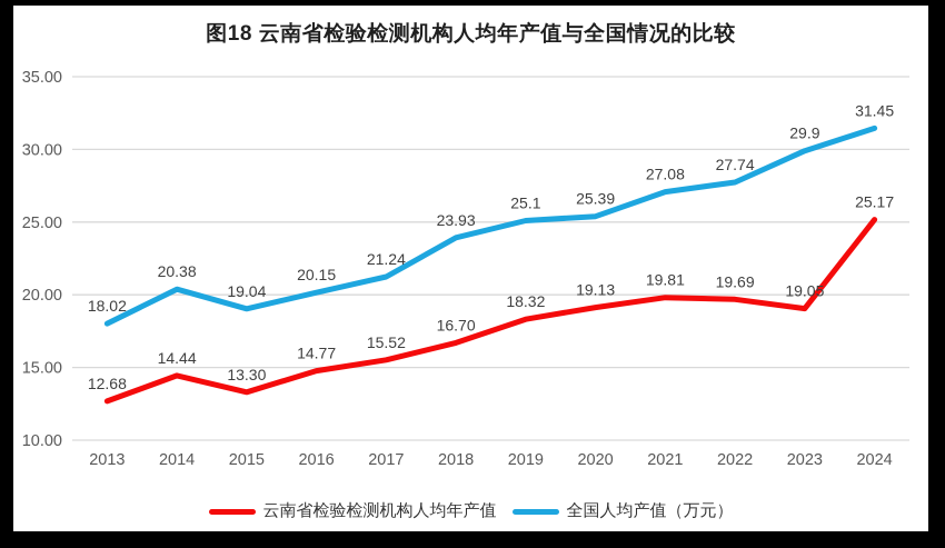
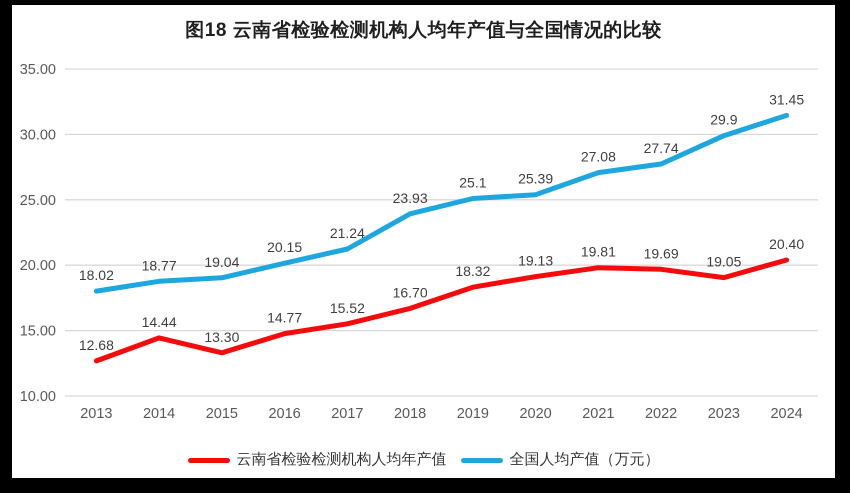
全国人均产值（万元）/2014: 20.38 -> 18.77
云南省检验检测机构人均年产值/2024: 25.17 -> 20.40
